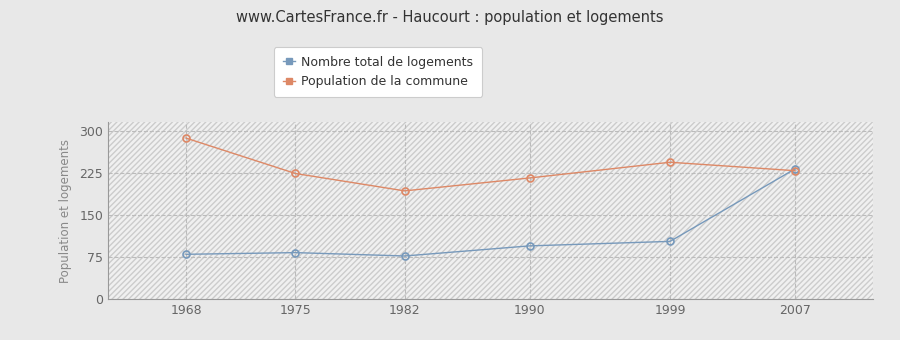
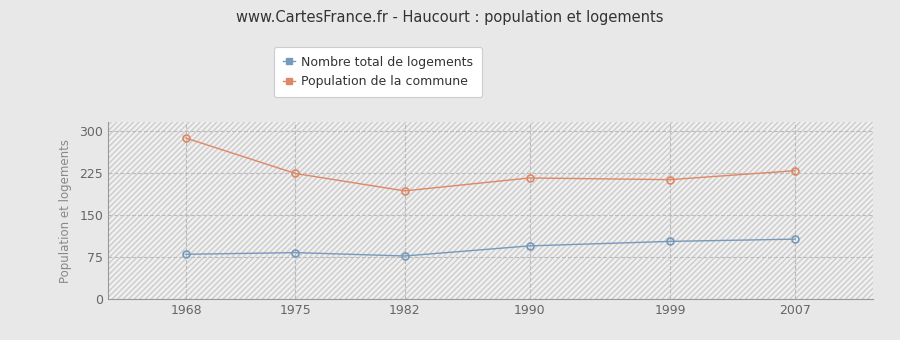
Population de la commune/1999: 244 -> 213
Nombre total de logements/2007: 232 -> 107
